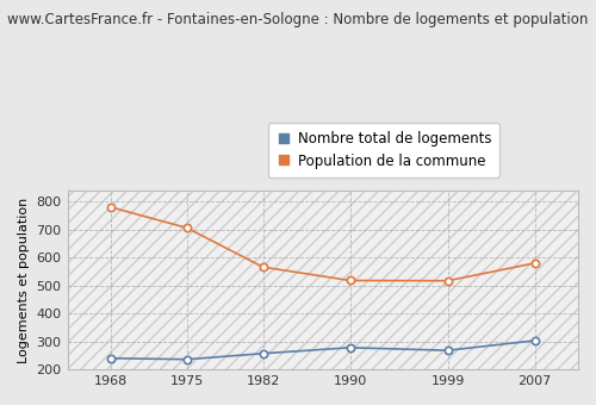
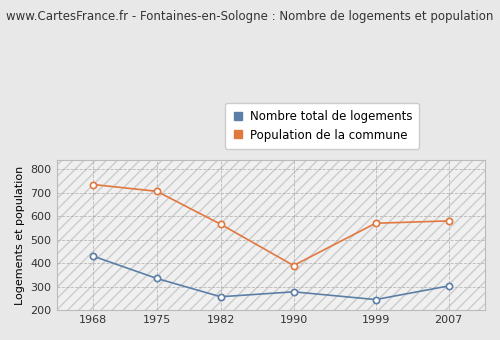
Nombre total de logements/1968: 240 -> 430
Population de la commune/1968: 780 -> 735
Nombre total de logements/1975: 236 -> 335
Population de la commune/1990: 518 -> 390
Nombre total de logements/1999: 268 -> 245
Population de la commune/1999: 517 -> 570
